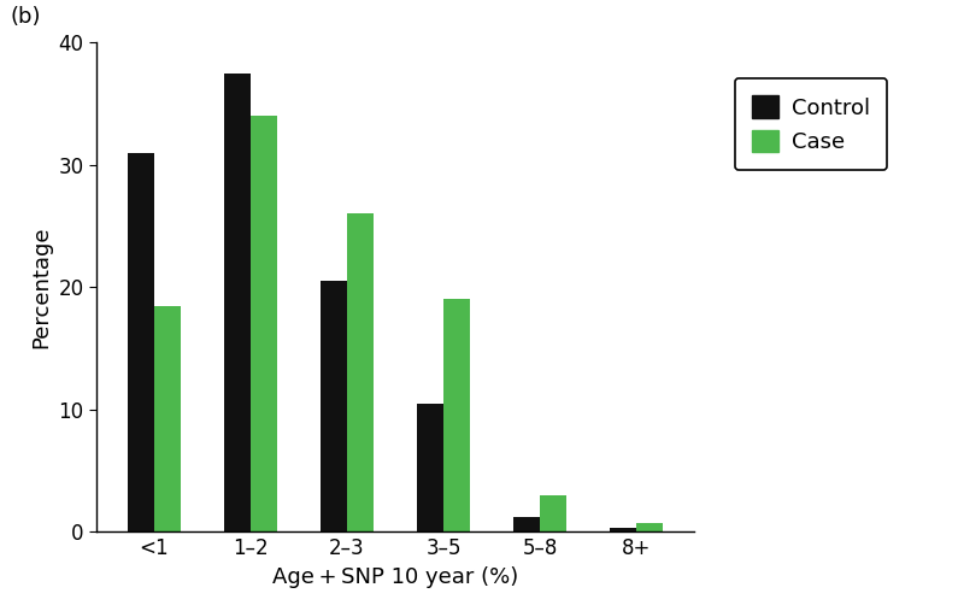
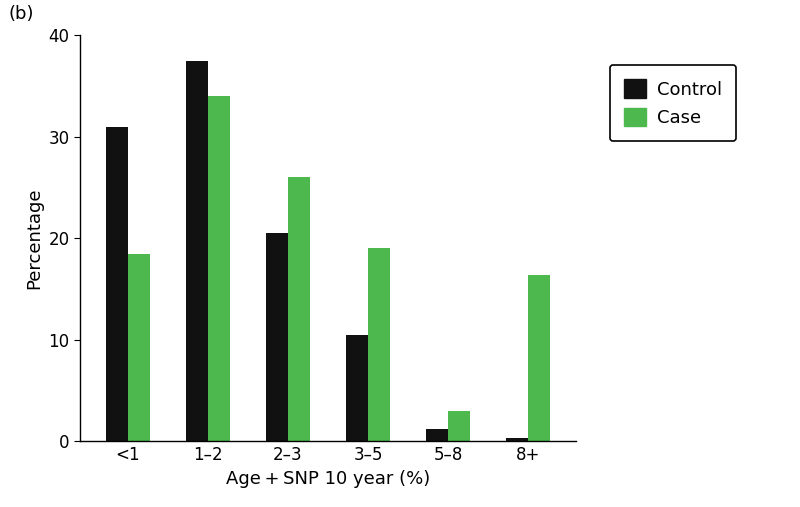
Case/8+: 0.7 -> 16.4
